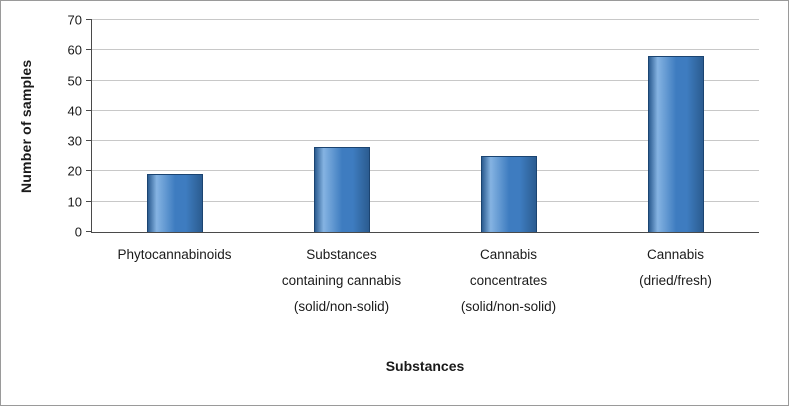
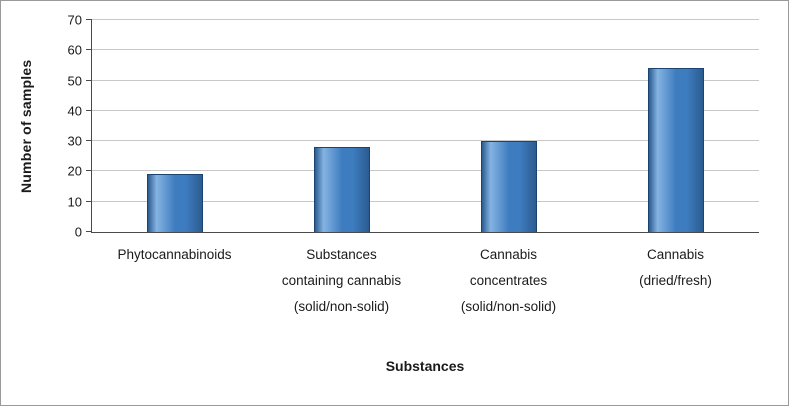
Cannabis concentrates (solid/non-solid): 25 -> 30
Cannabis (dried/fresh): 58 -> 54
